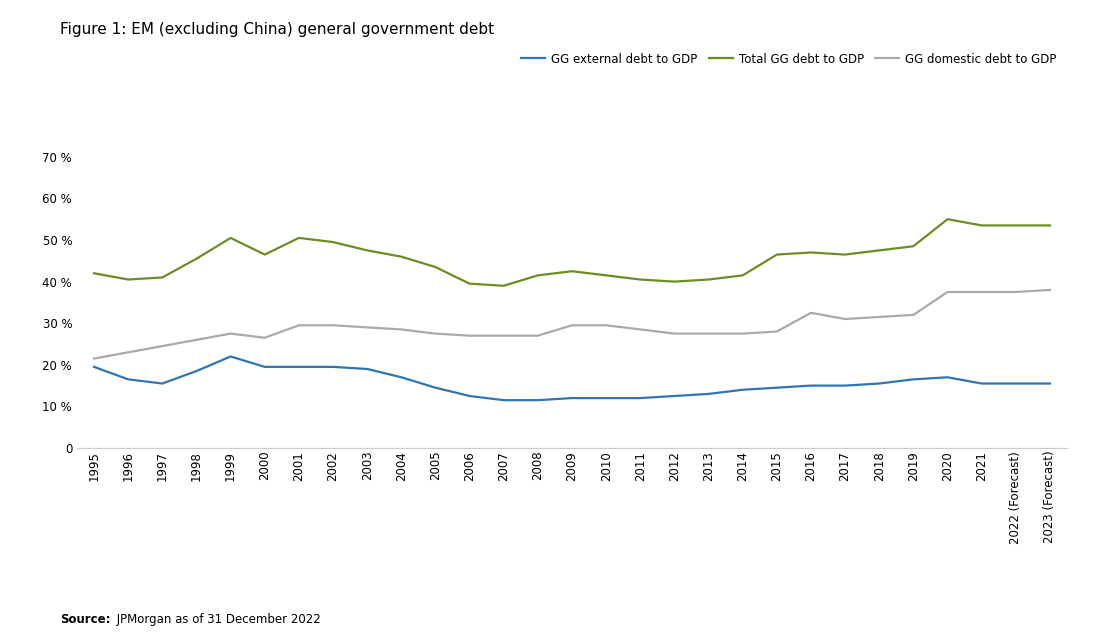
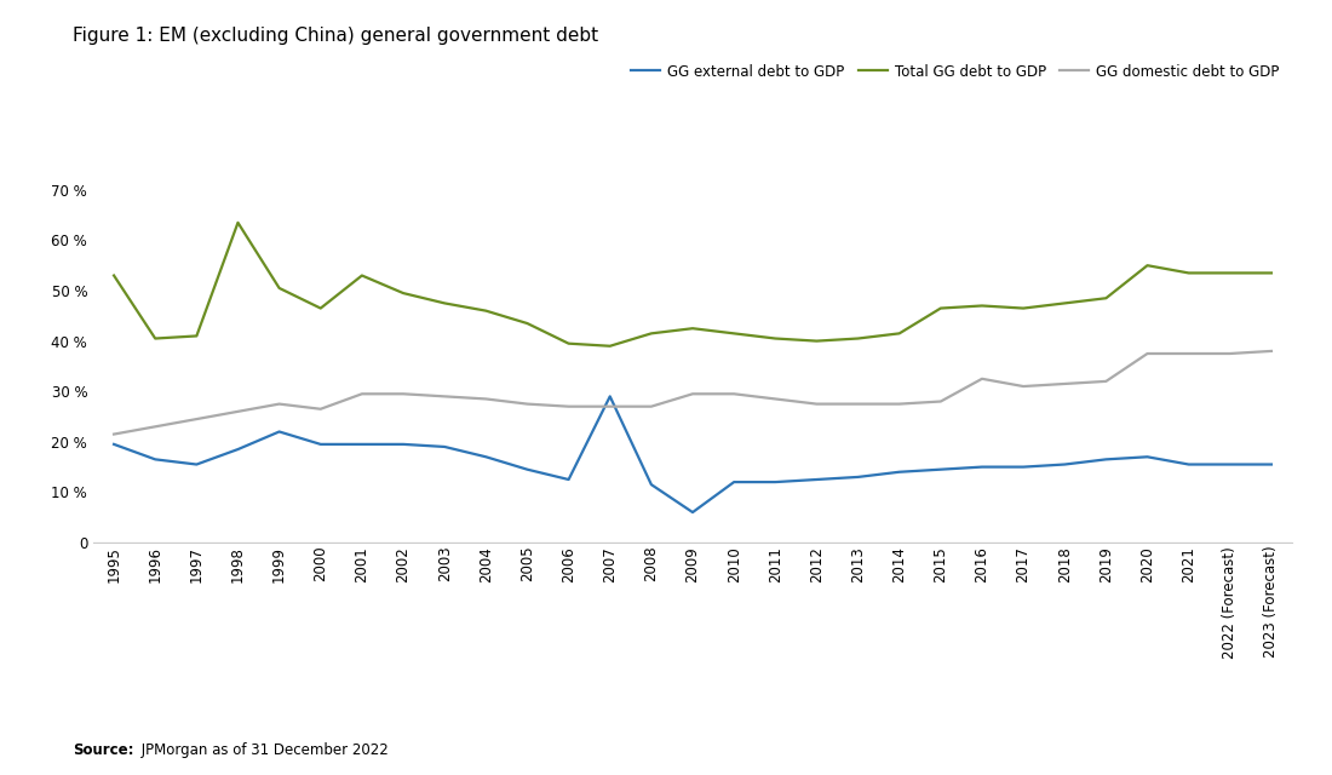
Total GG debt to GDP/1995: 42.0 % -> 53.0 %
Total GG debt to GDP/1998: 45.5 % -> 63.5 %
Total GG debt to GDP/2001: 50.5 % -> 53.0 %
GG external debt to GDP/2007: 11.5 % -> 29.0 %
GG external debt to GDP/2009: 12.0 % -> 6.0 %
